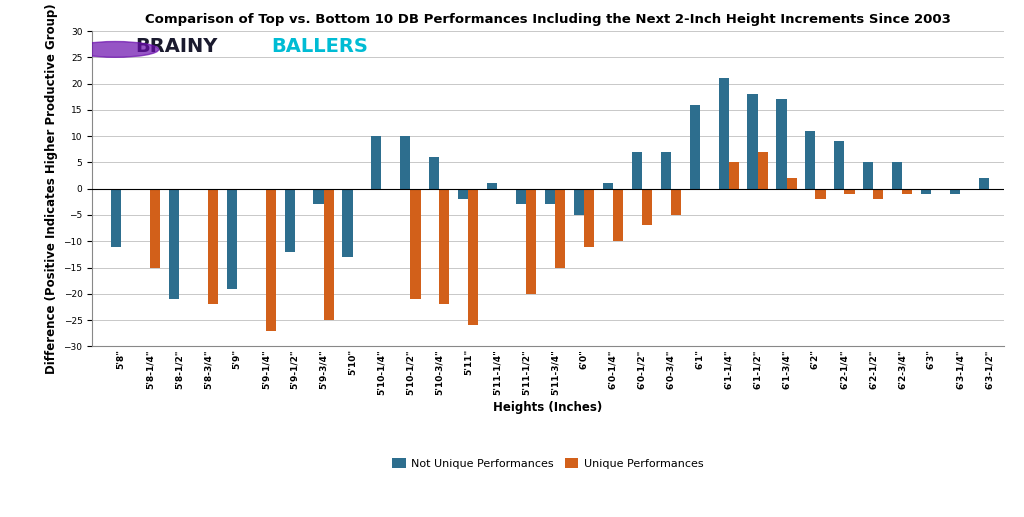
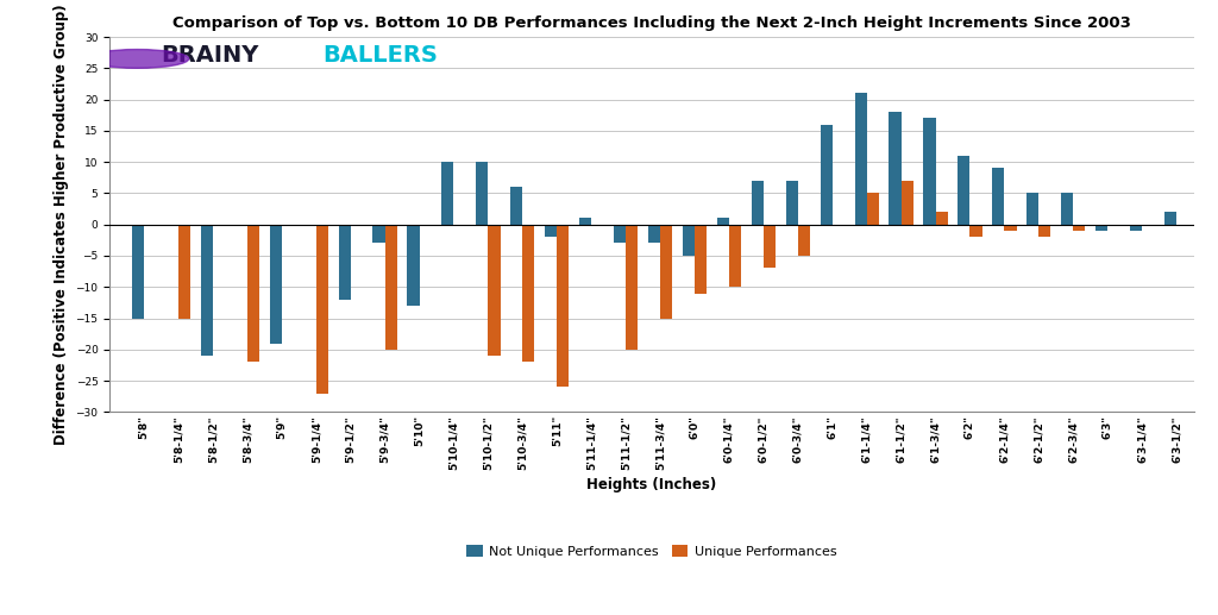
Not Unique Performances/5'8": -11 -> -15
Unique Performances/5'9-3/4": -25 -> -20
